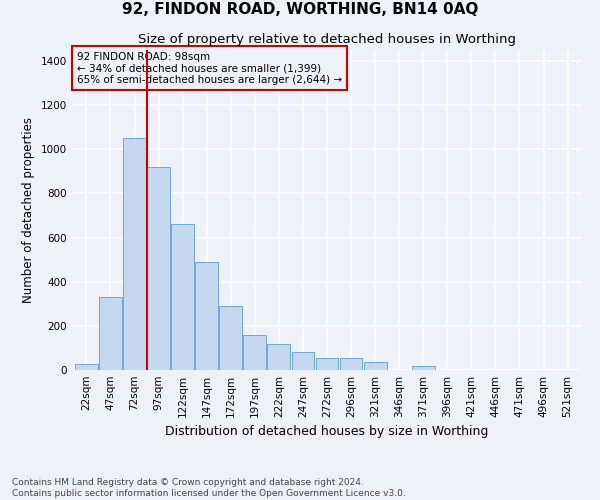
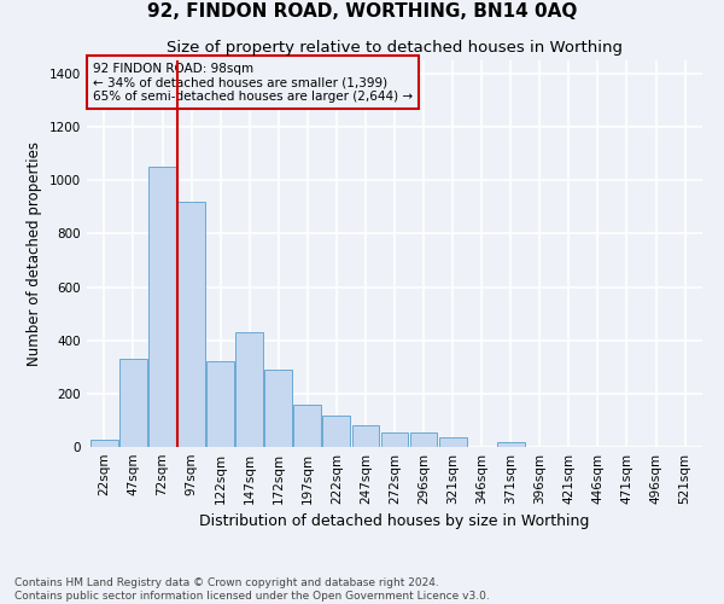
122sqm: 660 -> 320
147sqm: 490 -> 430
